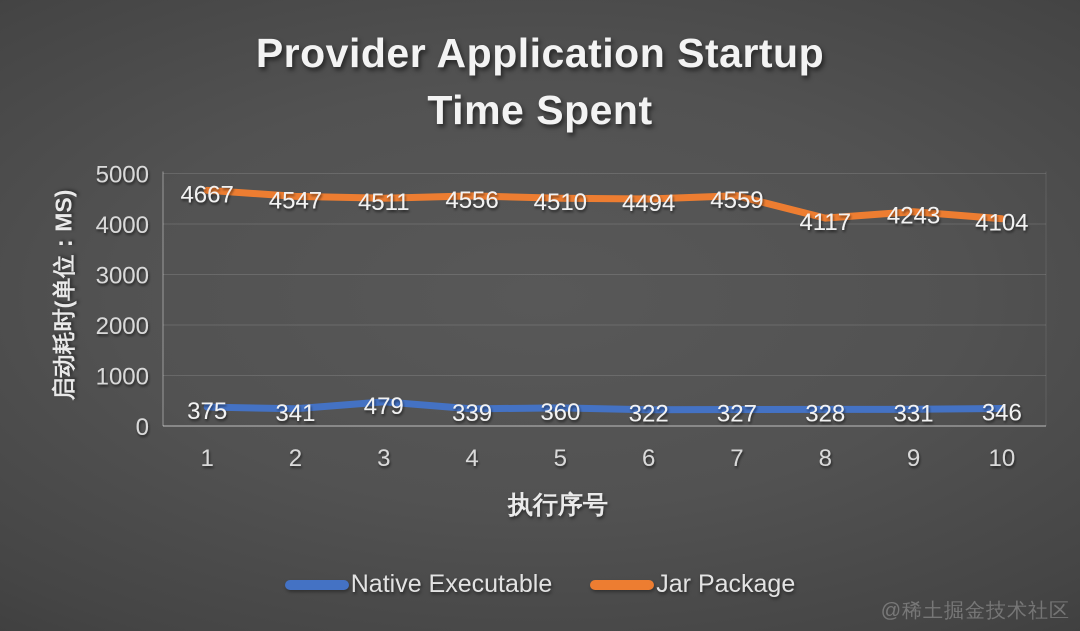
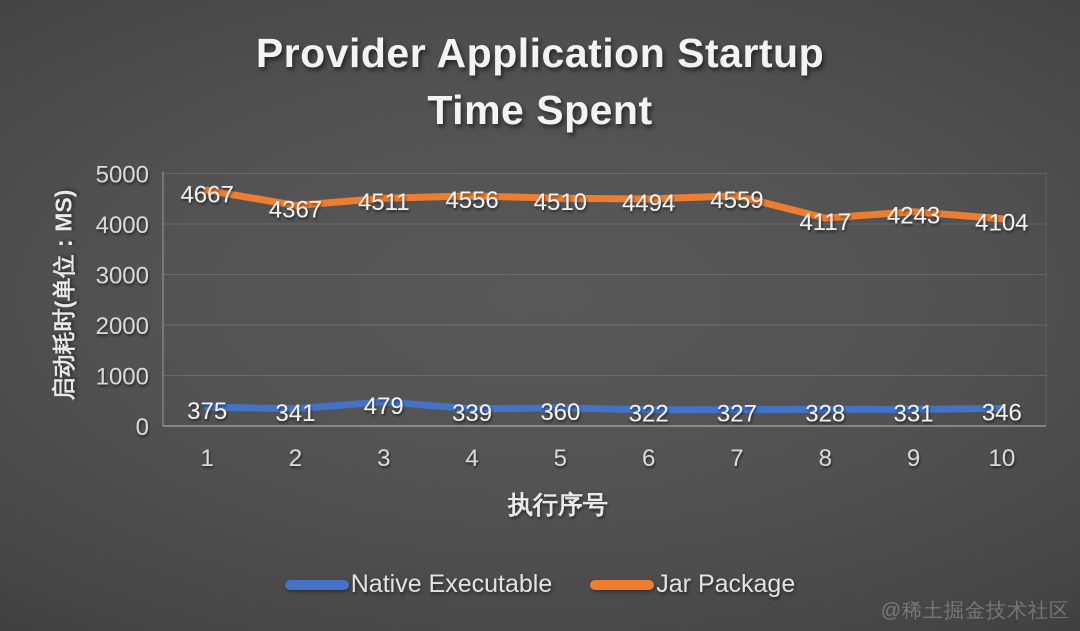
Jar Package/2: 4547 -> 4367
